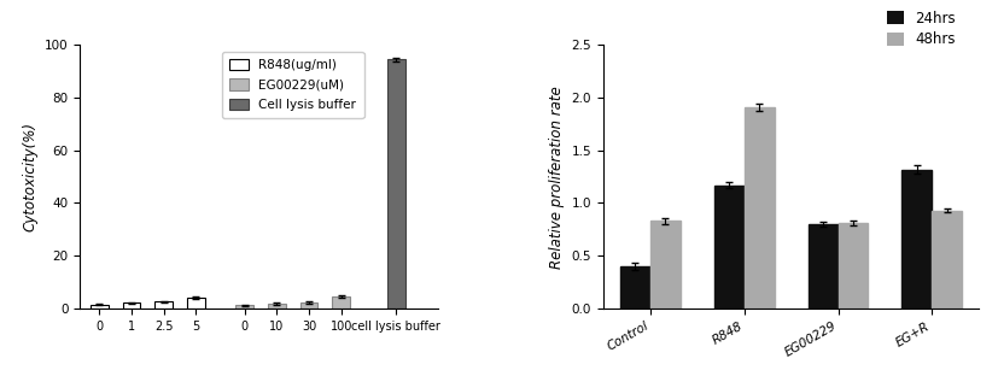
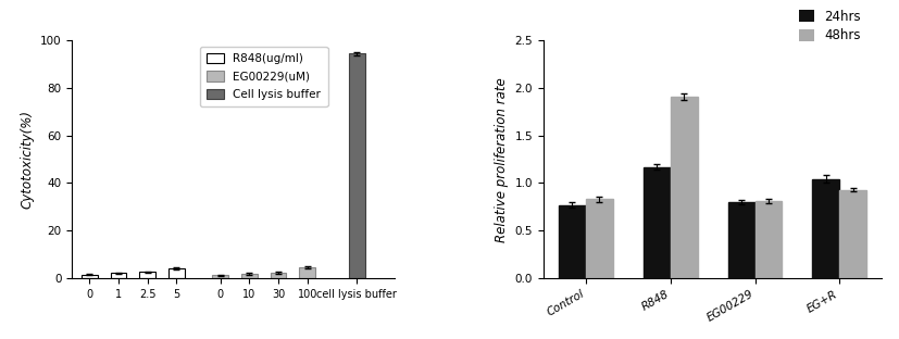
24hrs/Control: 0.40 -> 0.77
24hrs/EG+R: 1.32 -> 1.04
